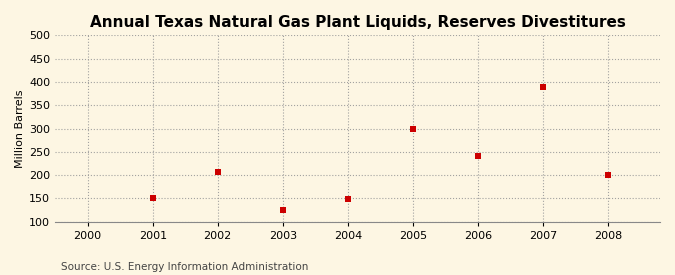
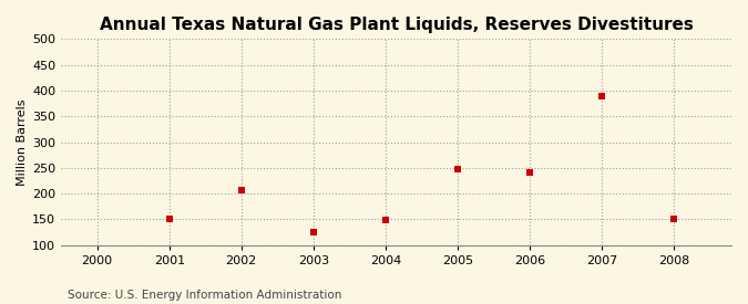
2005: 300 -> 248
2008: 200 -> 150
